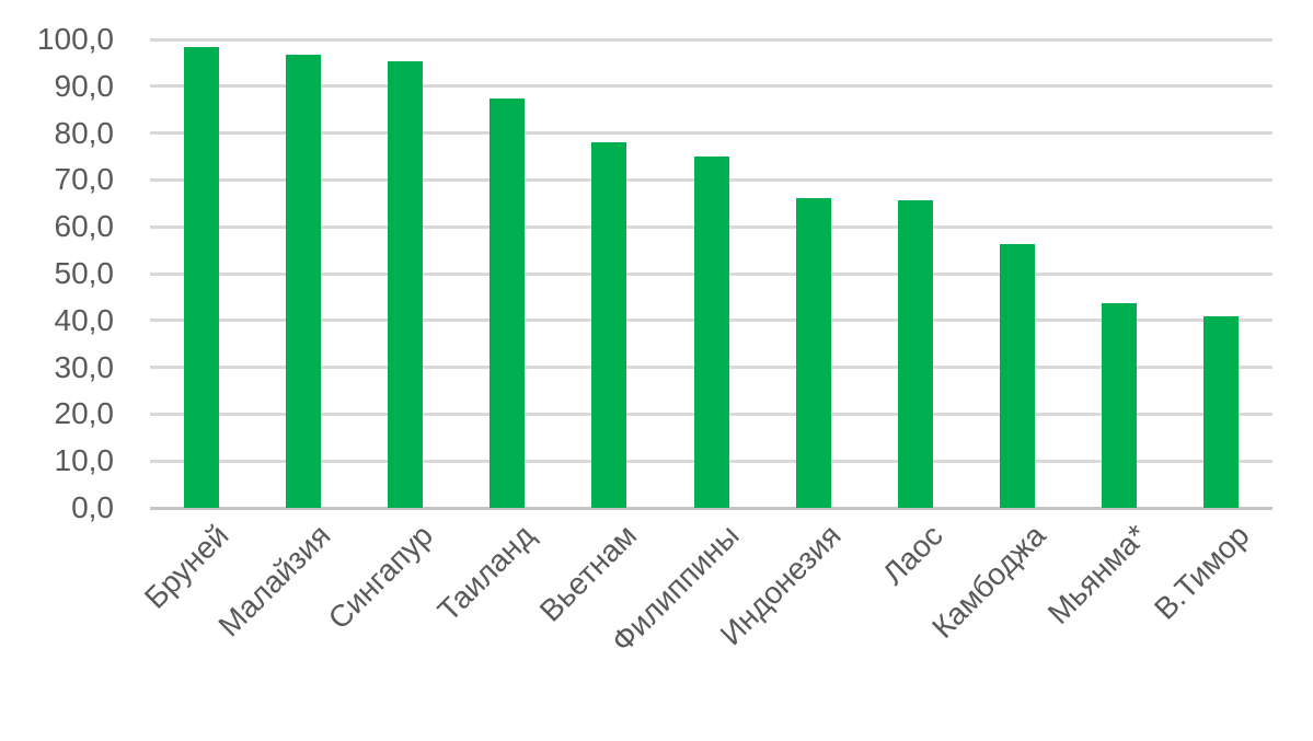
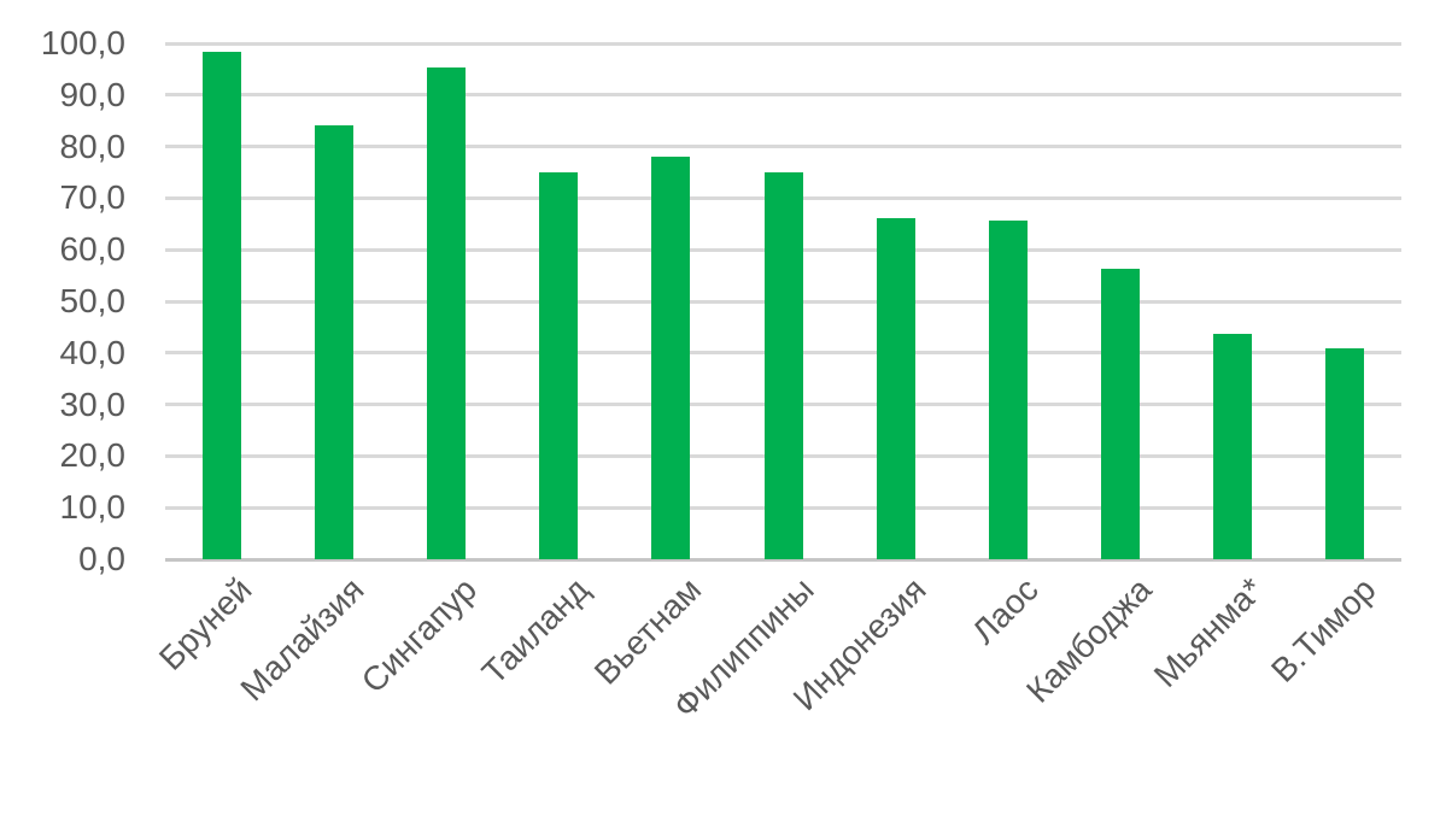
Малайзия: 97 -> 84
Таиланд: 87 -> 75
